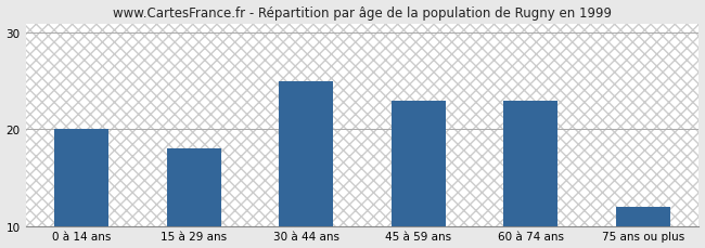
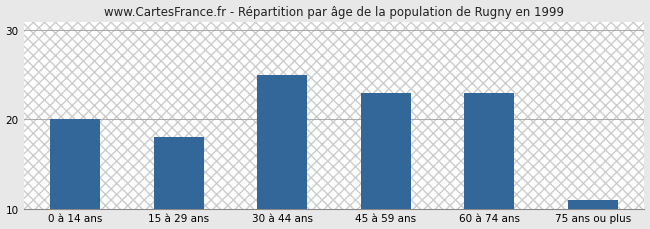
75 ans ou plus: 12 -> 11
